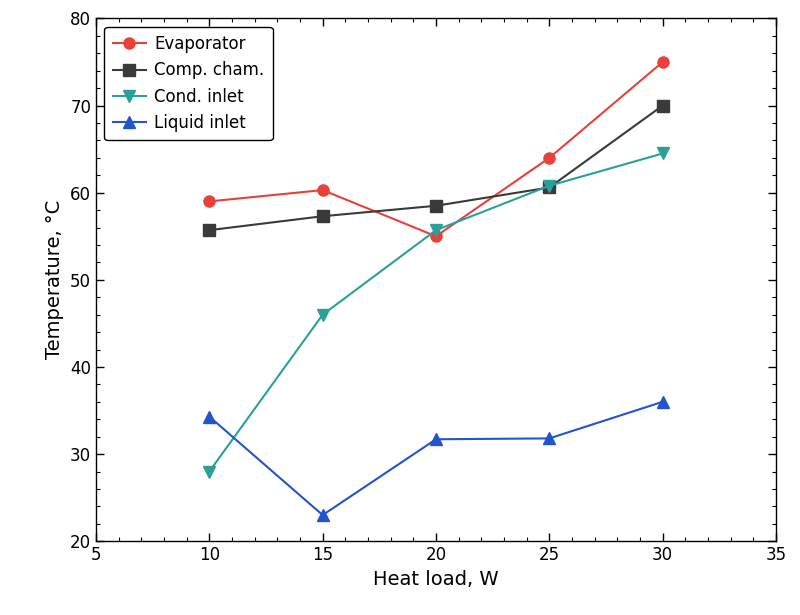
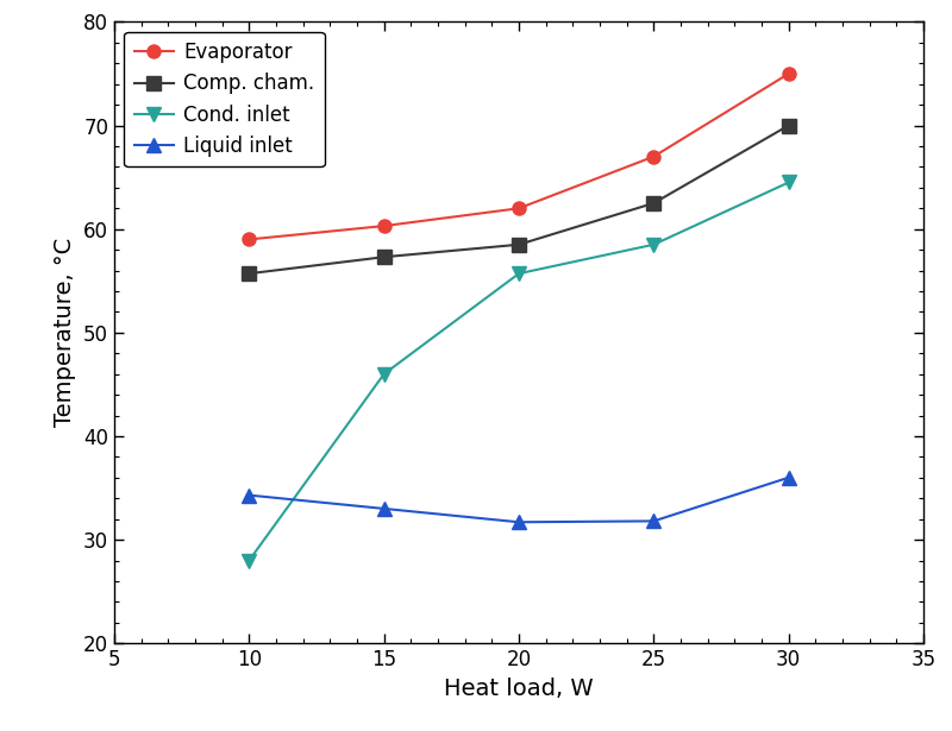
Liquid inlet/15: 23.0 -> 33.0
Evaporator/20: 55.0 -> 62.0
Evaporator/25: 64.0 -> 67.0
Comp. cham./25: 60.6 -> 62.5
Cond. inlet/25: 60.8 -> 58.5
